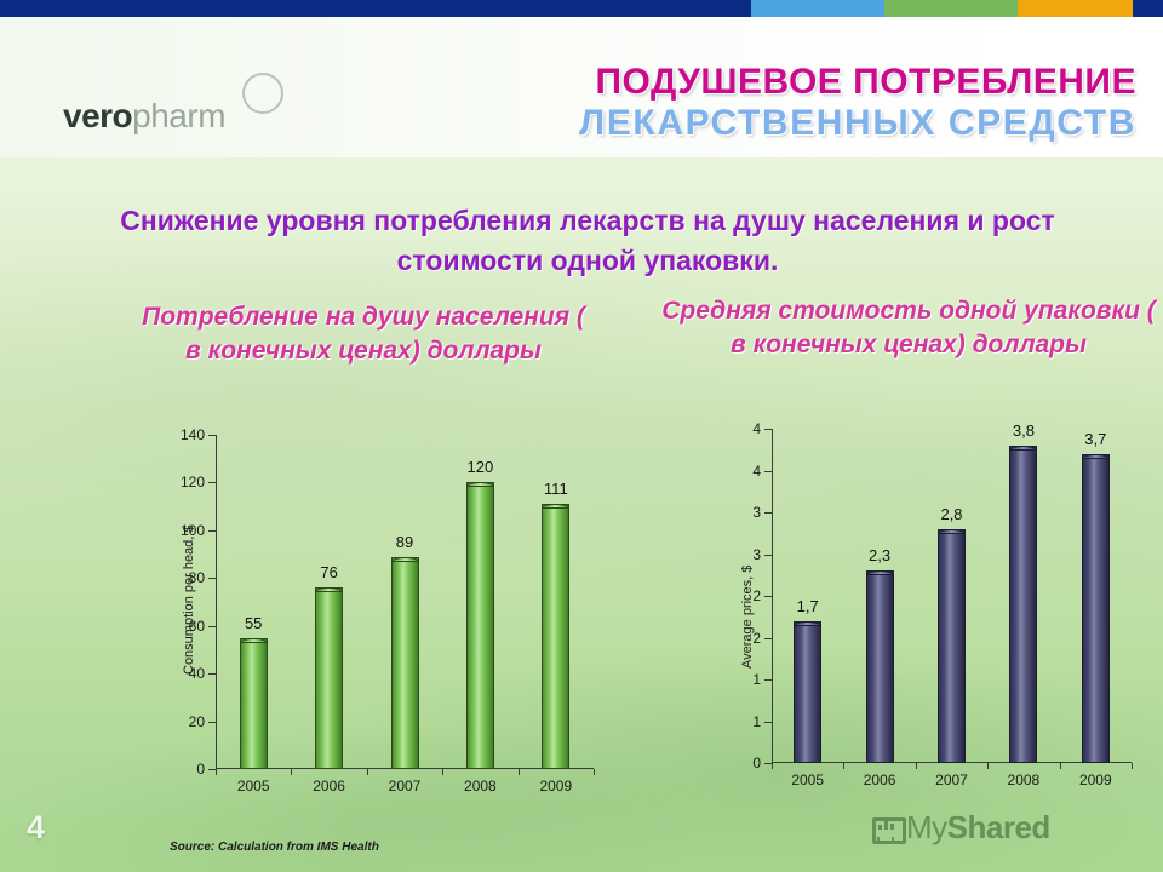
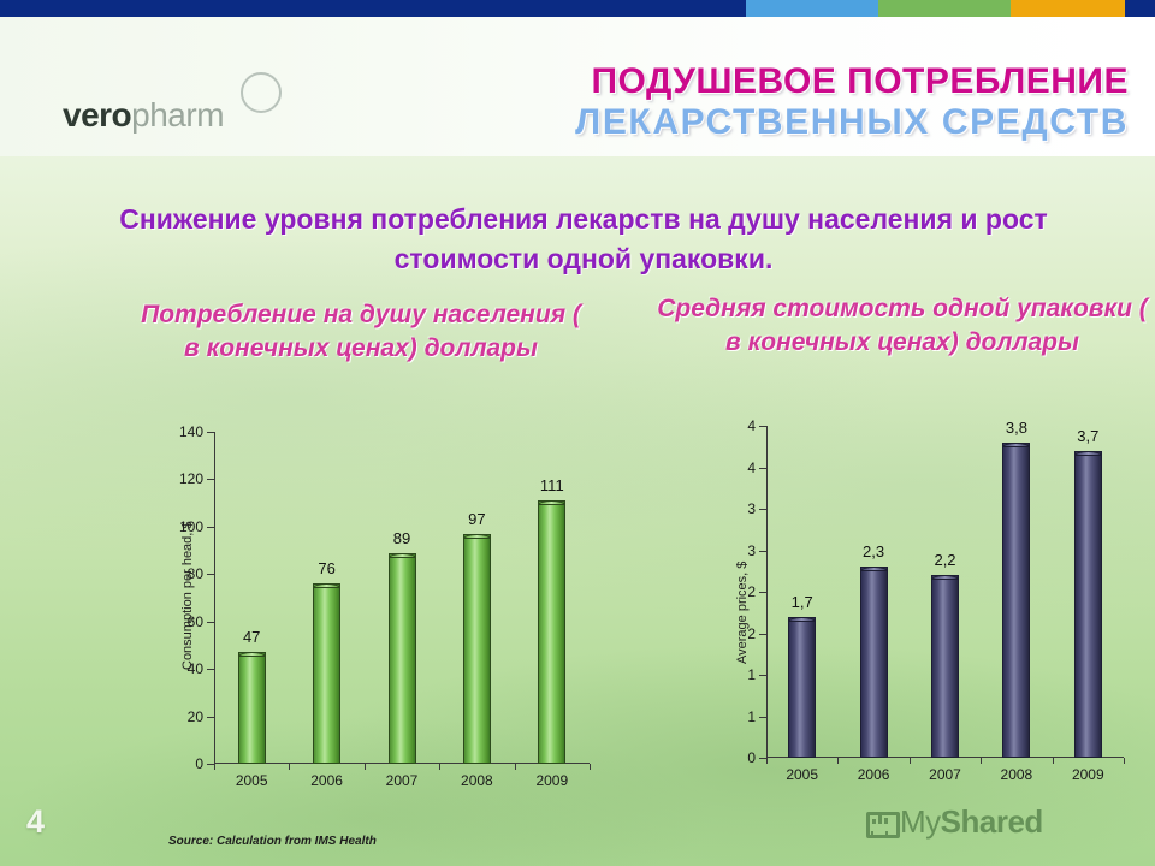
Потребление на душу населения ( в конечных ценах) доллары/2005: 55 -> 47
Потребление на душу населения ( в конечных ценах) доллары/2008: 120 -> 97
Средняя стоимость одной упаковки ( в конечных ценах) доллары/2007: 2,8 -> 2,2
